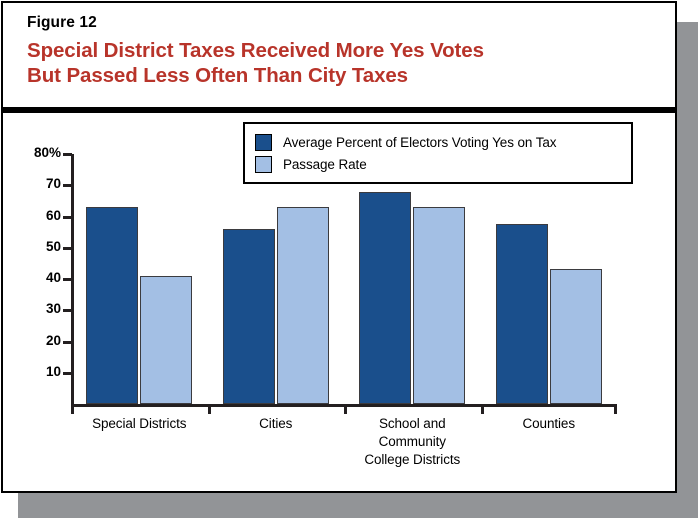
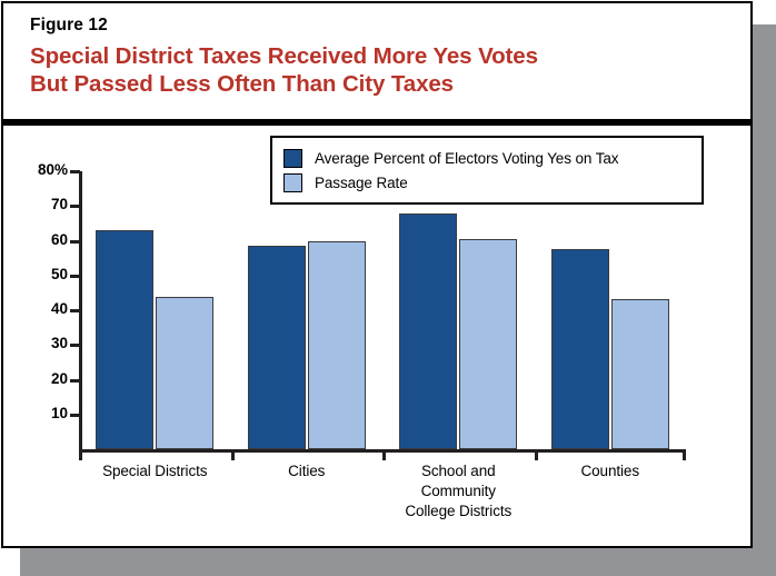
Passage Rate/Special Districts: 41% -> 44%
Average Percent of Electors Voting Yes on Tax/Cities: 56% -> 58%
Passage Rate/Cities: 63% -> 60%
Passage Rate/School and Community College Districts: 63% -> 60%
